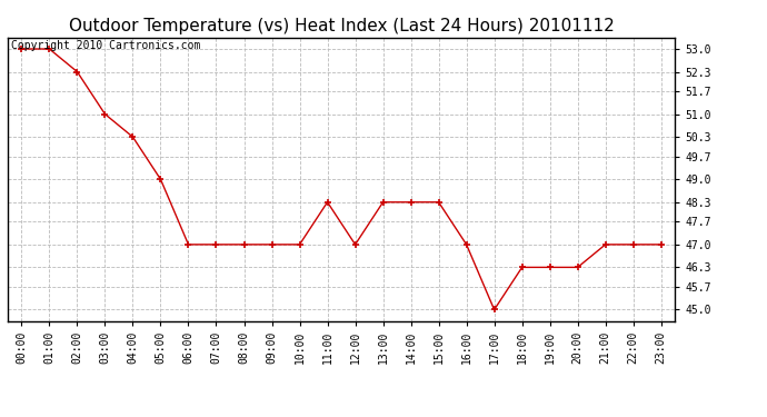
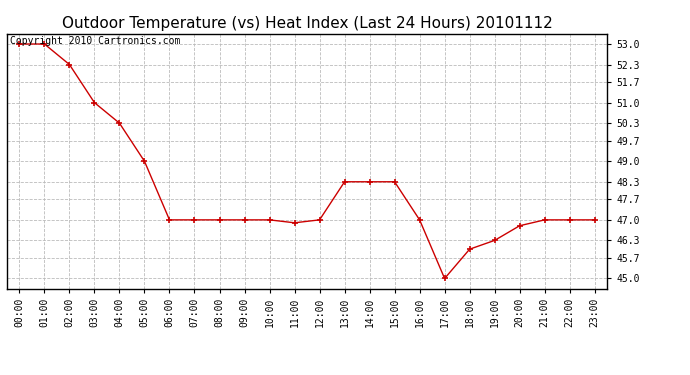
11:00: 48.3 -> 46.9
18:00: 46.3 -> 46.0
20:00: 46.3 -> 46.8
